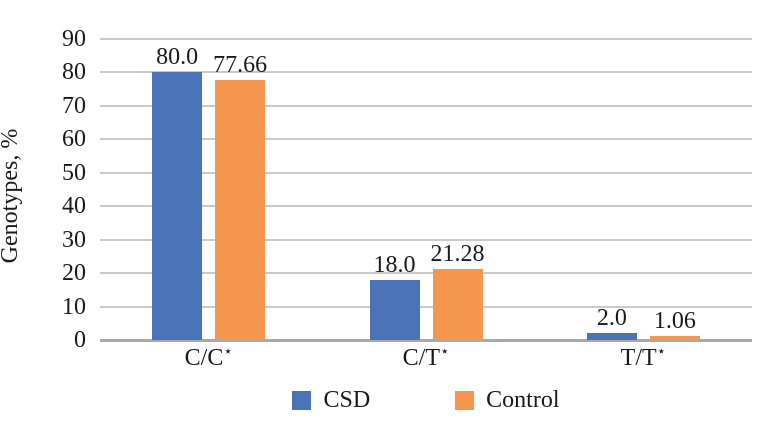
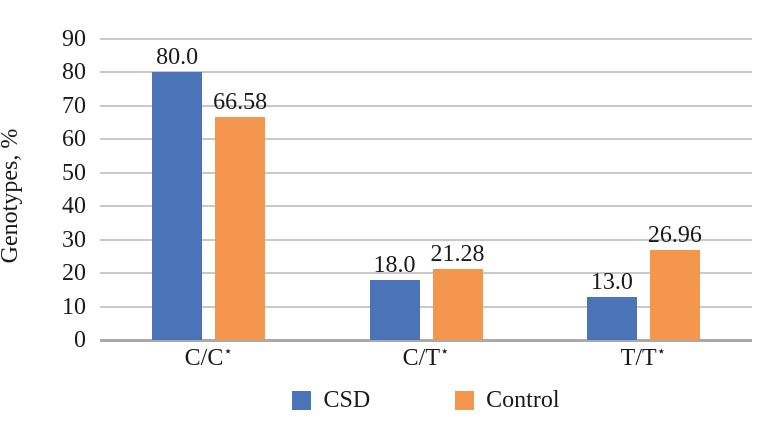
Control/C/C⋆: 77.66 -> 66.58
CSD/T/T⋆: 2.0 -> 13.0
Control/T/T⋆: 1.06 -> 26.96
